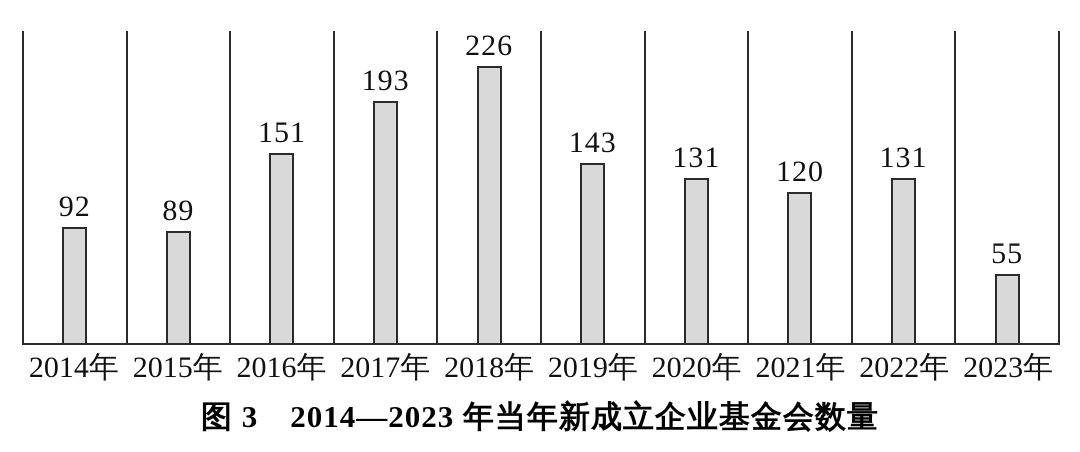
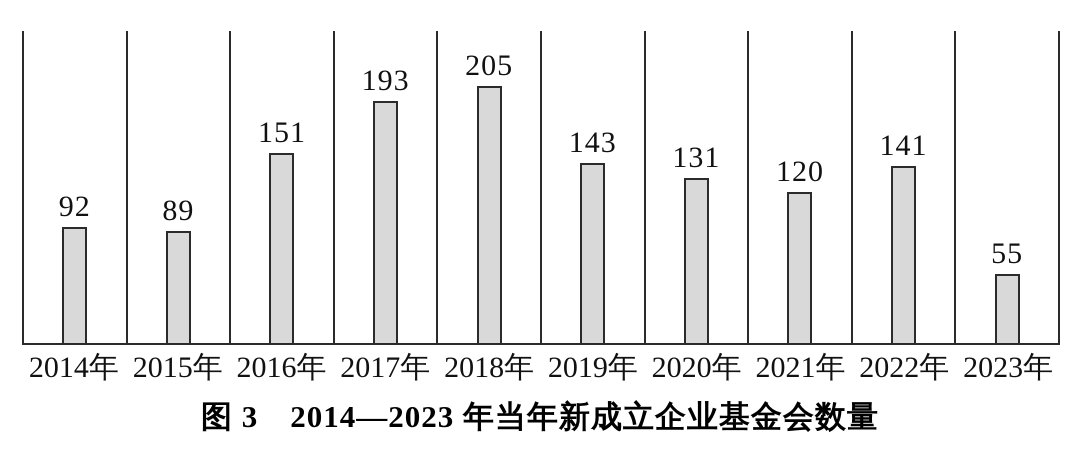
2018年: 226 -> 205
2022年: 131 -> 141
